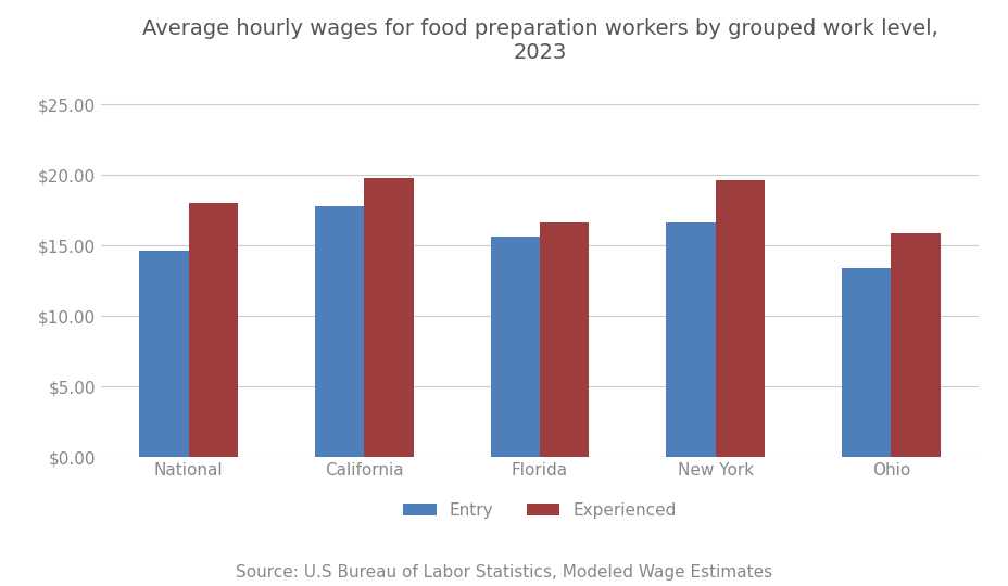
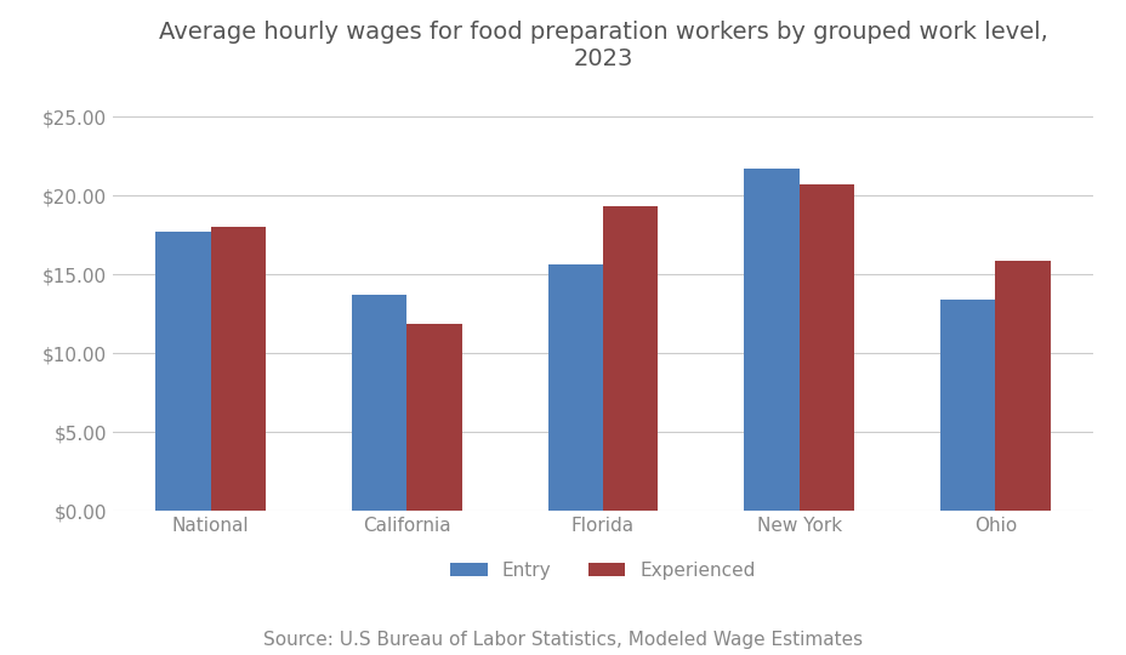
Entry/National: $14.6 -> $17.7
Entry/California: $17.8 -> $13.7
Experienced/California: $19.8 -> $11.9
Experienced/Florida: $16.6 -> $19.3
Entry/New York: $16.6 -> $21.7
Experienced/New York: $19.6 -> $20.7
